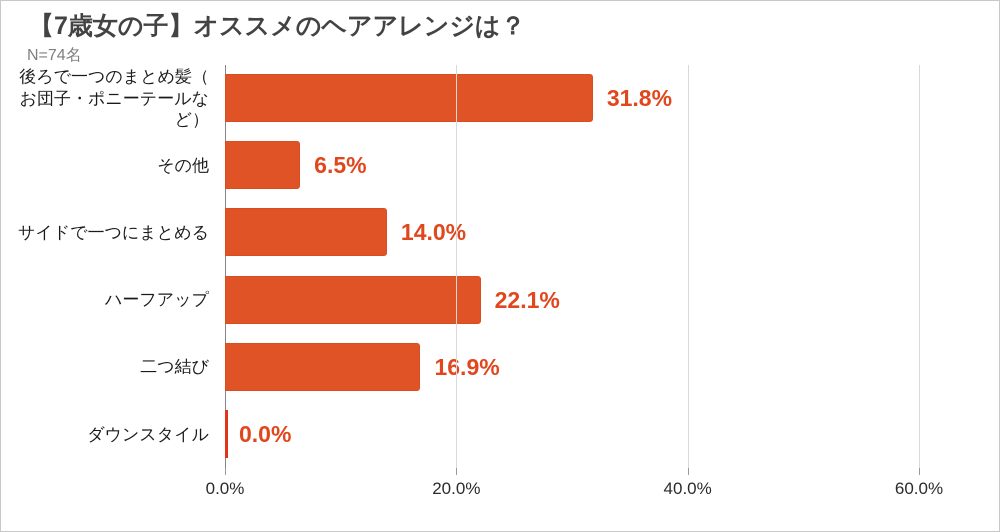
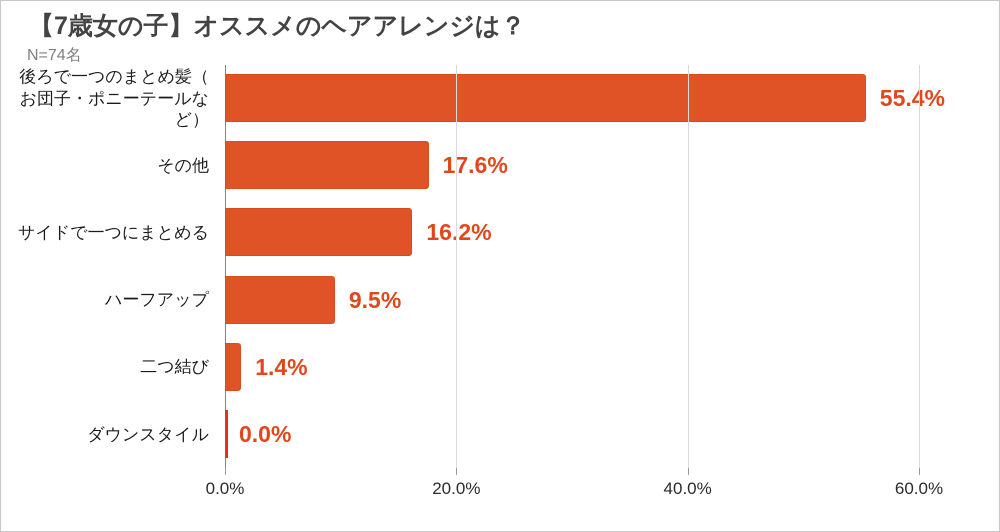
後ろで一つのまとめ髪（お団子・ポニーテールなど）: 31.8% -> 55.4%
その他: 6.5% -> 17.6%
サイドで一つにまとめる: 14.0% -> 16.2%
ハーフアップ: 22.1% -> 9.5%
二つ結び: 16.9% -> 1.4%
